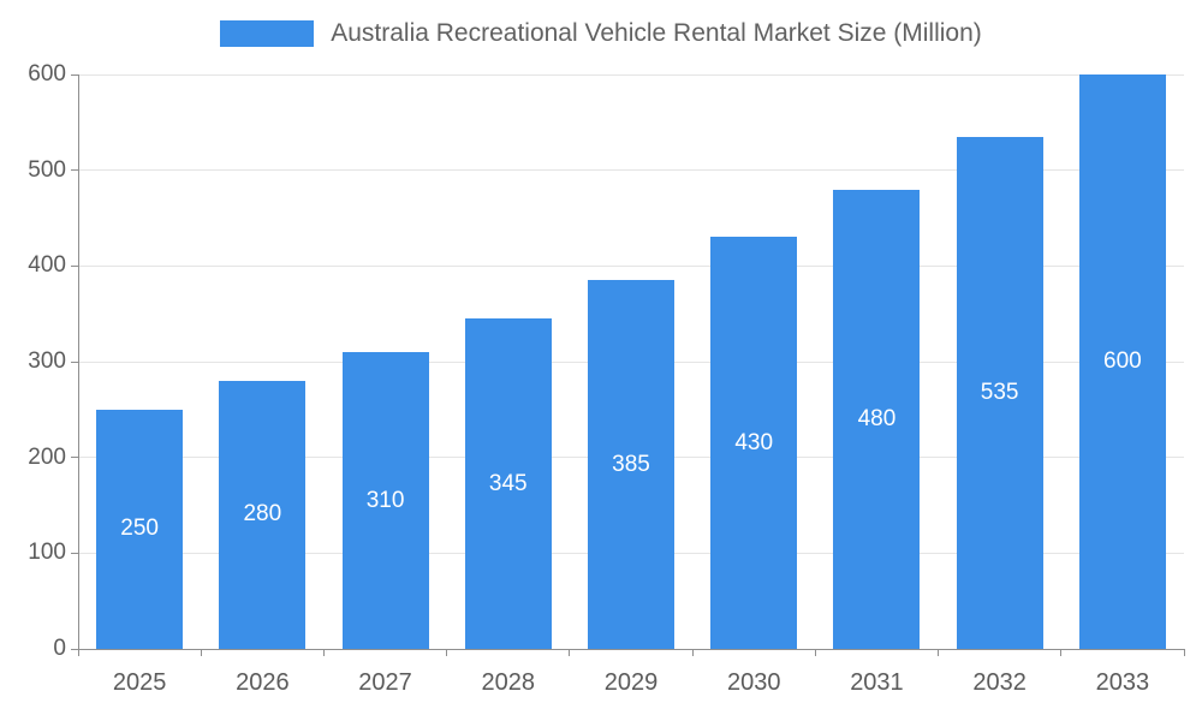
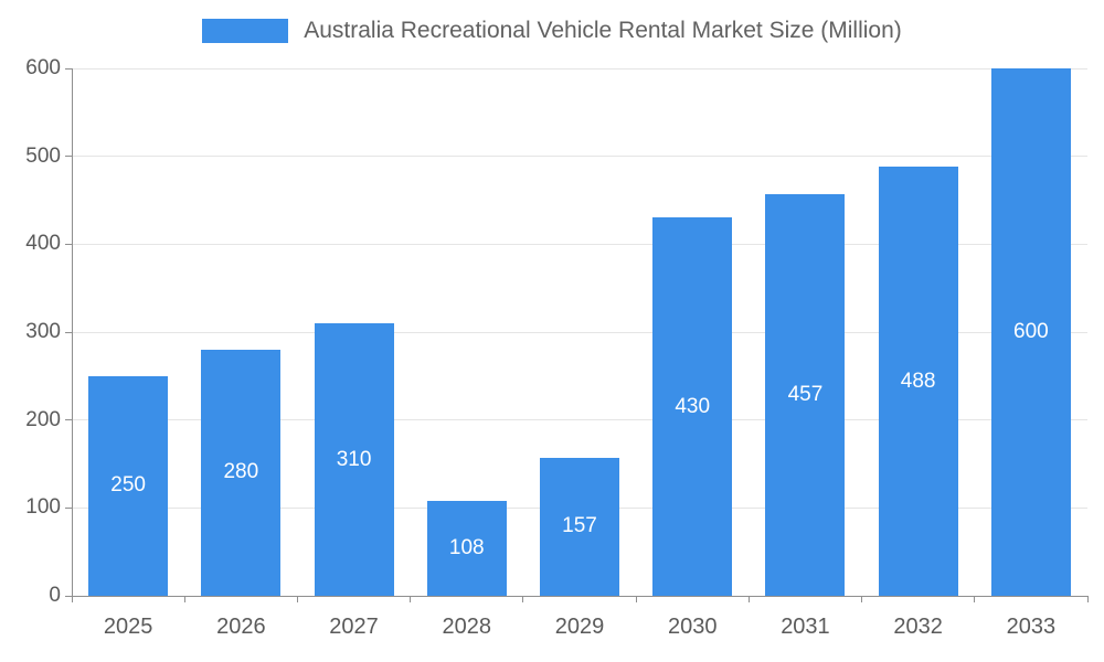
2028: 345 -> 108
2029: 385 -> 157
2031: 480 -> 457
2032: 535 -> 488
